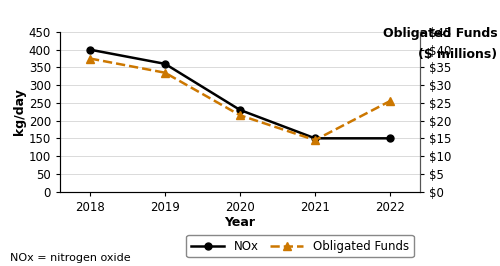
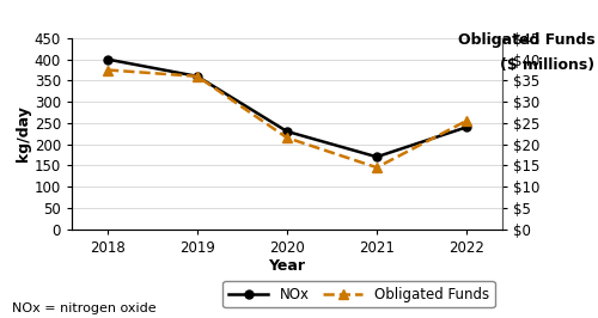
Obligated Funds/2019: $33.5 -> $36.0
NOx/2021: 150 -> 170
NOx/2022: 150 -> 240
